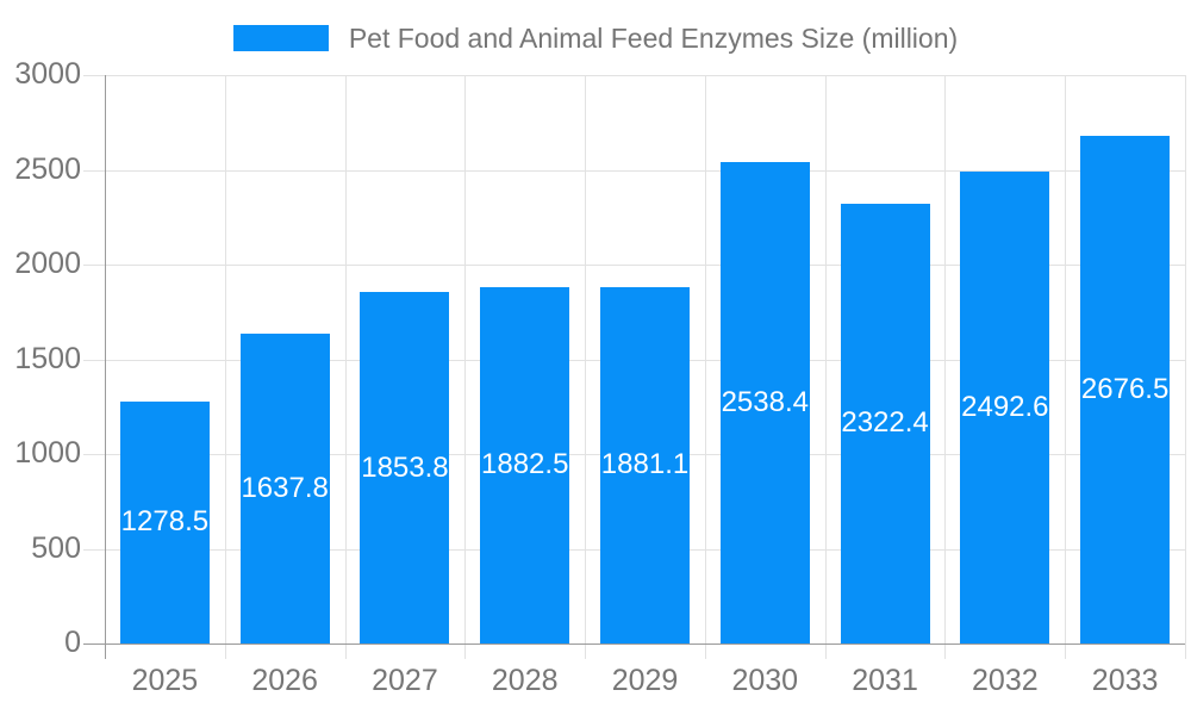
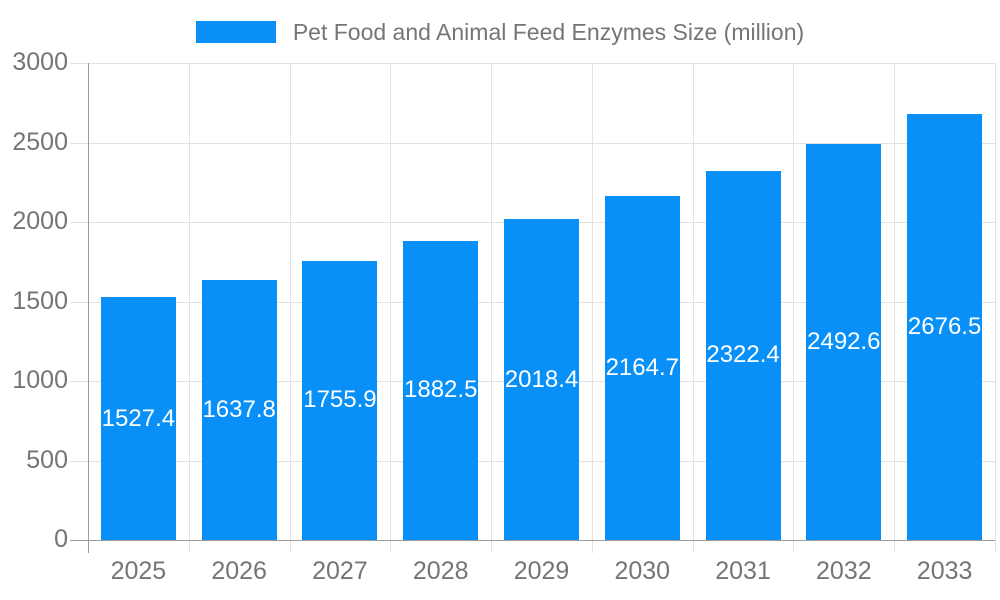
2025: 1278.5 -> 1527.4
2027: 1853.8 -> 1755.9
2029: 1881.1 -> 2018.4
2030: 2538.4 -> 2164.7
